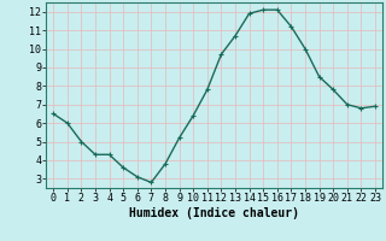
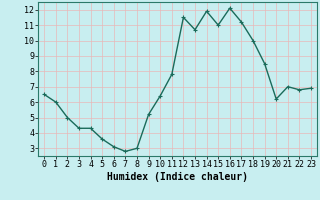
8: 3.8 -> 3.0
12: 9.7 -> 11.5
15: 12.1 -> 11.0
20: 7.8 -> 6.2
